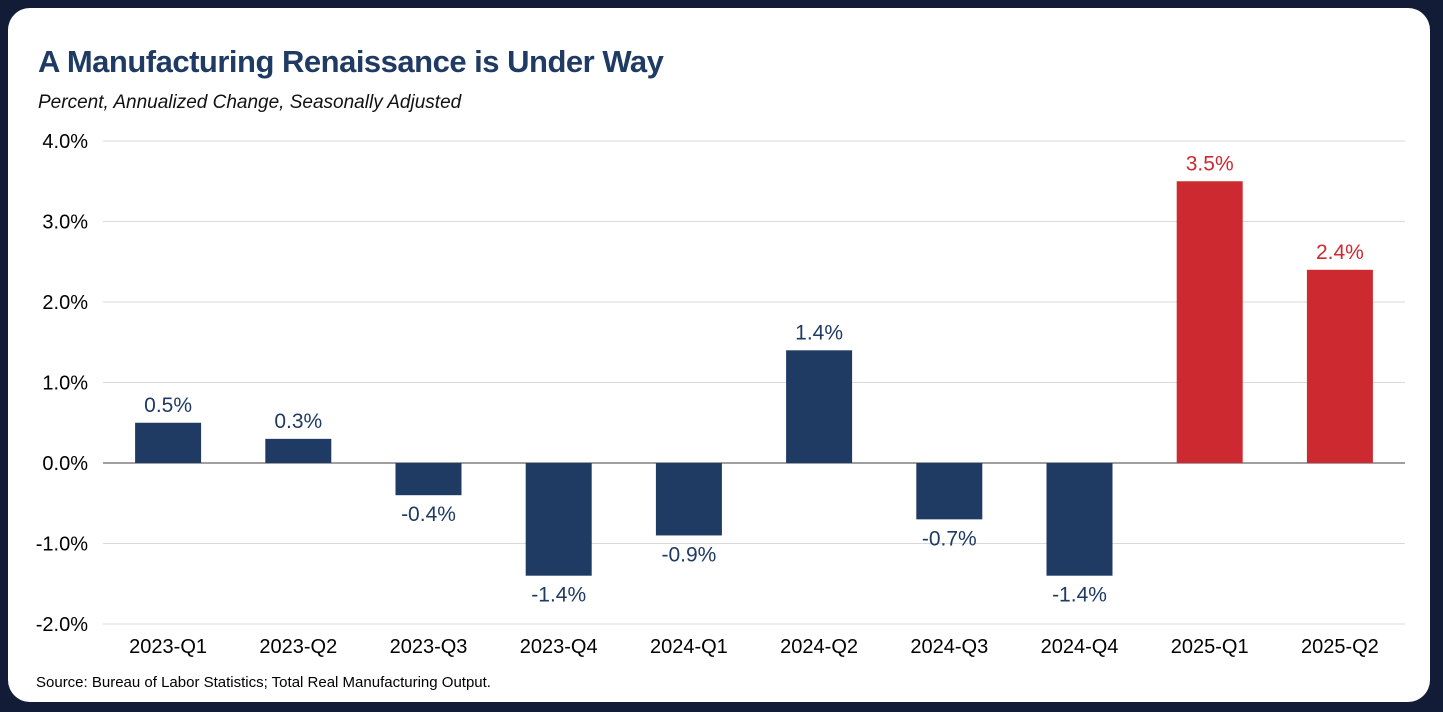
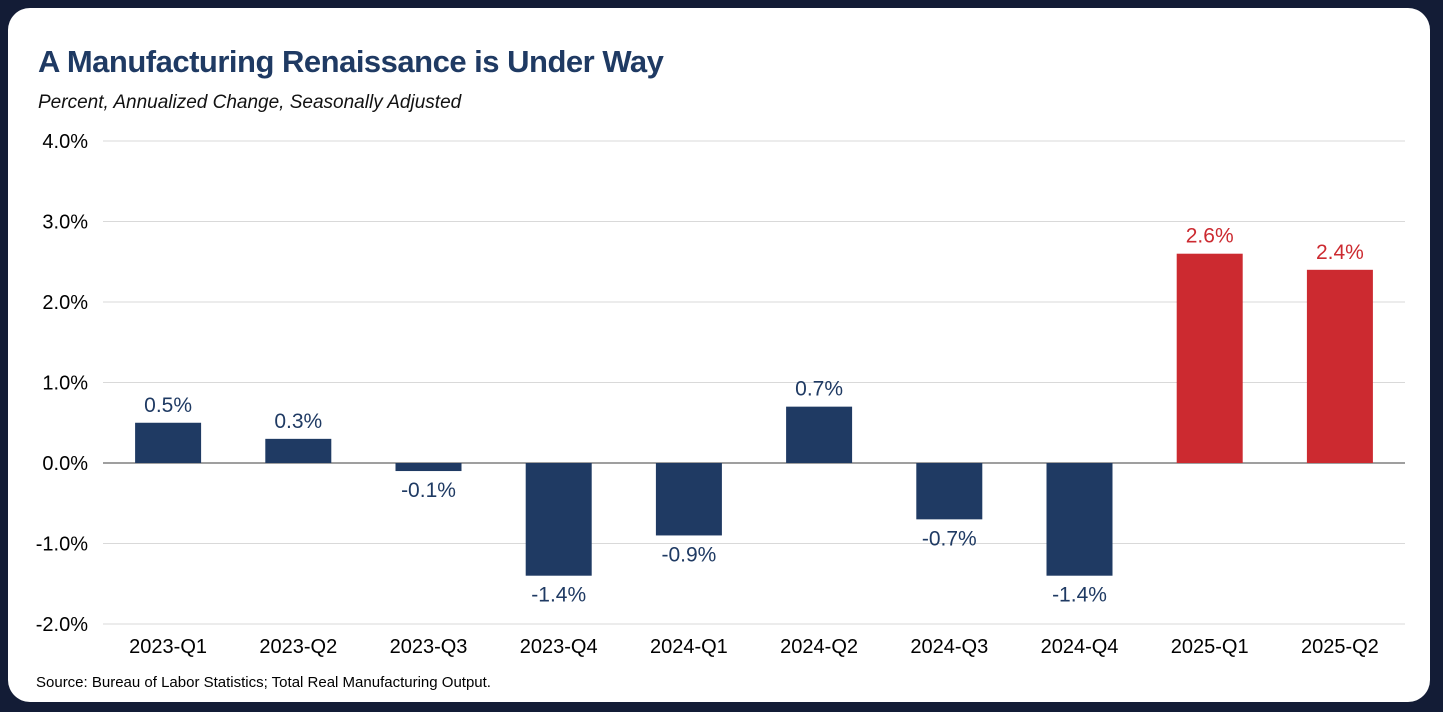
2023-Q3: -0.4% -> -0.1%
2024-Q2: 1.4% -> 0.7%
2025-Q1: 3.5% -> 2.6%
